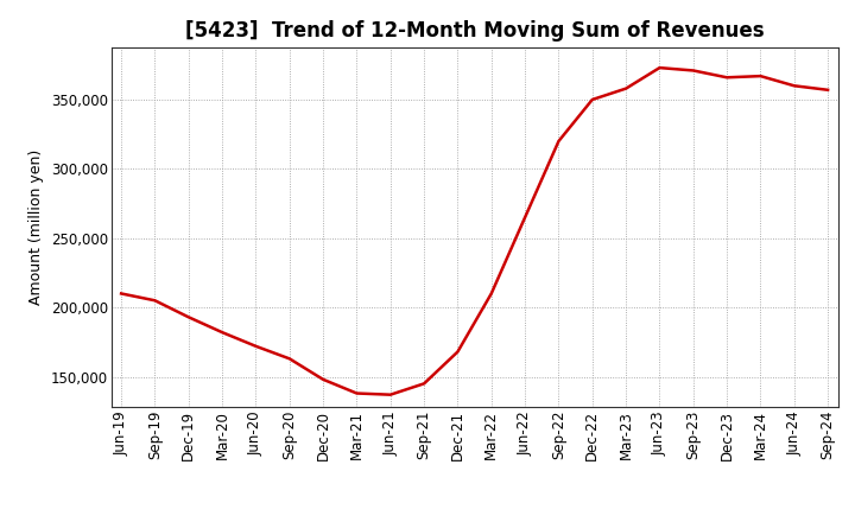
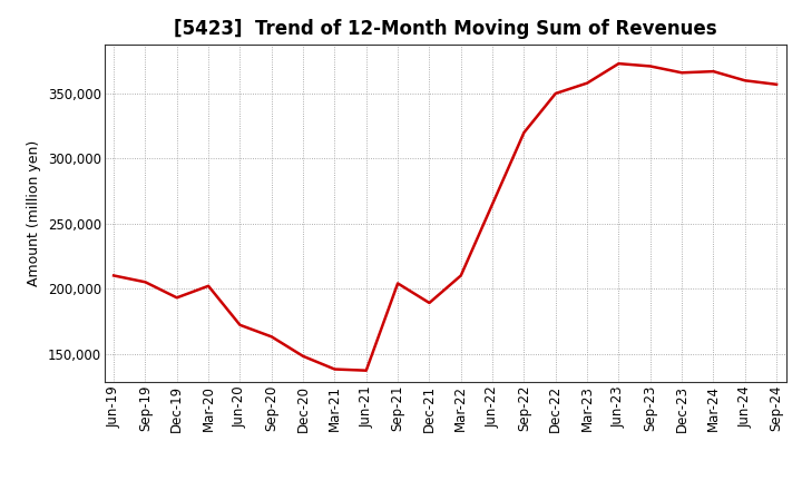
Mar-20: 182,000 -> 202,000
Sep-21: 145,000 -> 204,000
Dec-21: 168,000 -> 189,000
